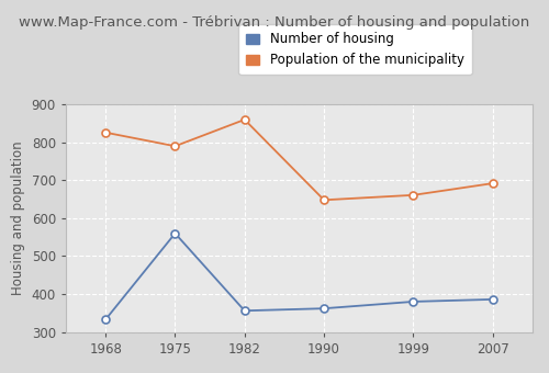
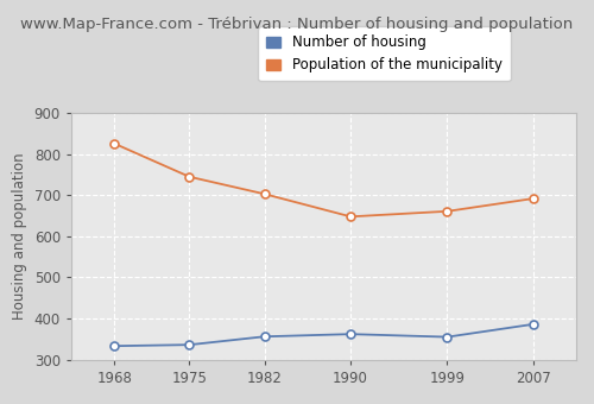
Number of housing/1975: 560 -> 336
Population of the municipality/1975: 790 -> 745
Population of the municipality/1982: 860 -> 703
Number of housing/1999: 380 -> 355
